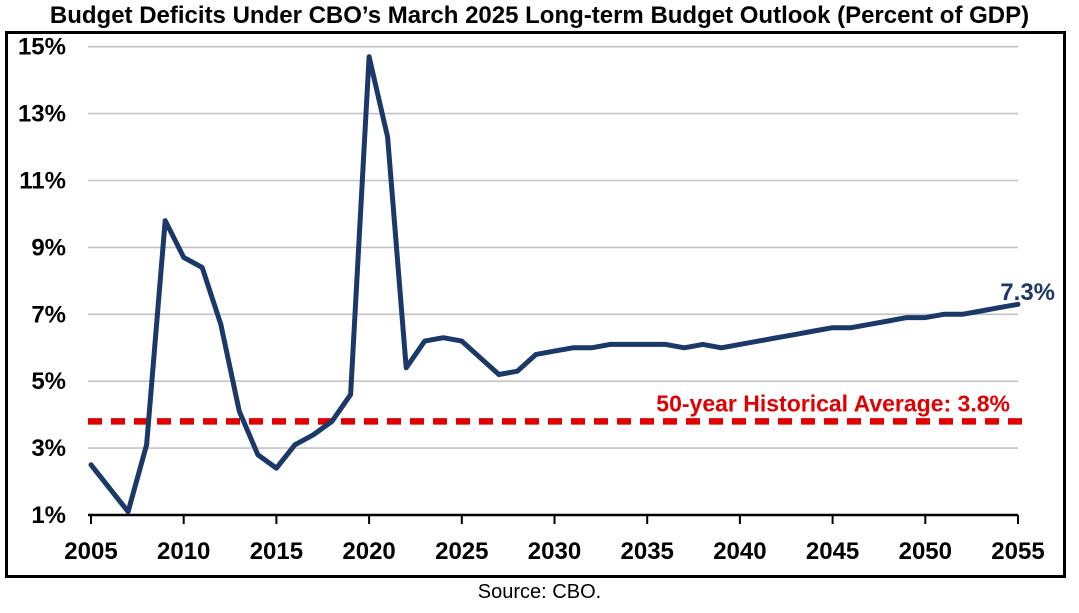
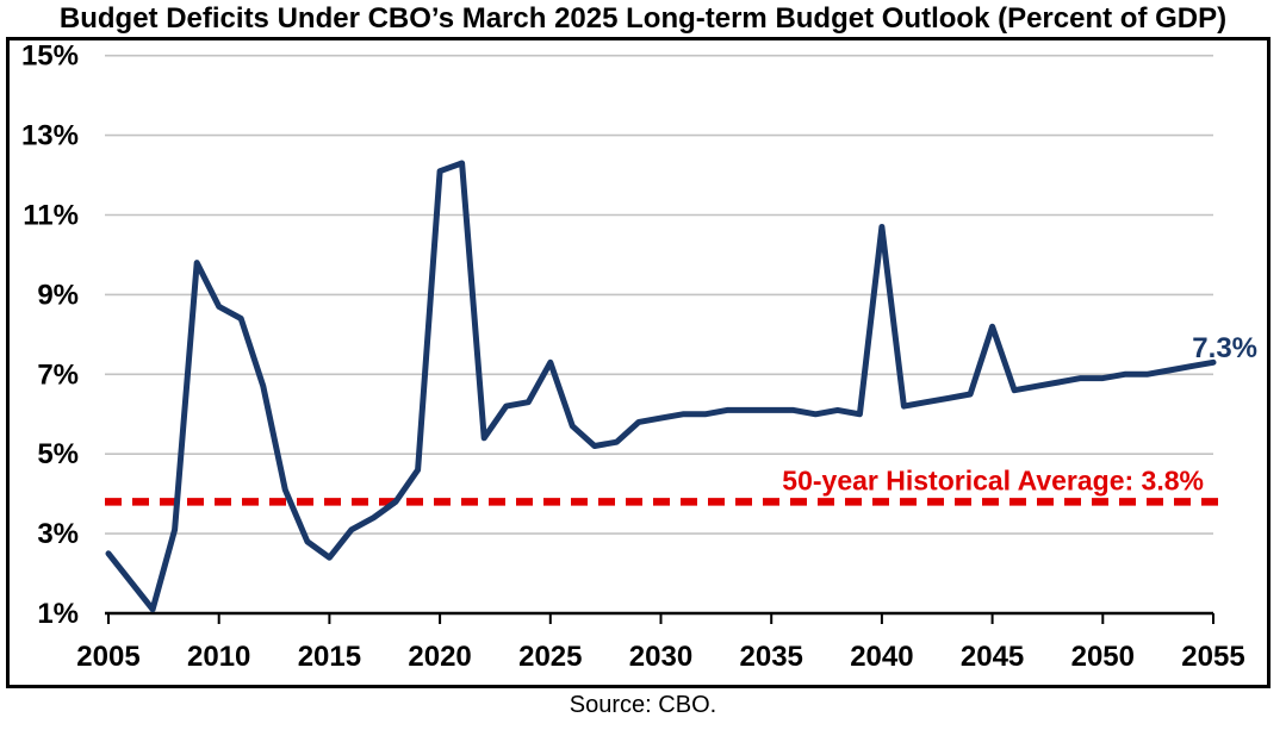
2020: 14.7% -> 12.1%
2025: 6.2% -> 7.3%
2040: 6.1% -> 10.7%
2045: 6.6% -> 8.2%
